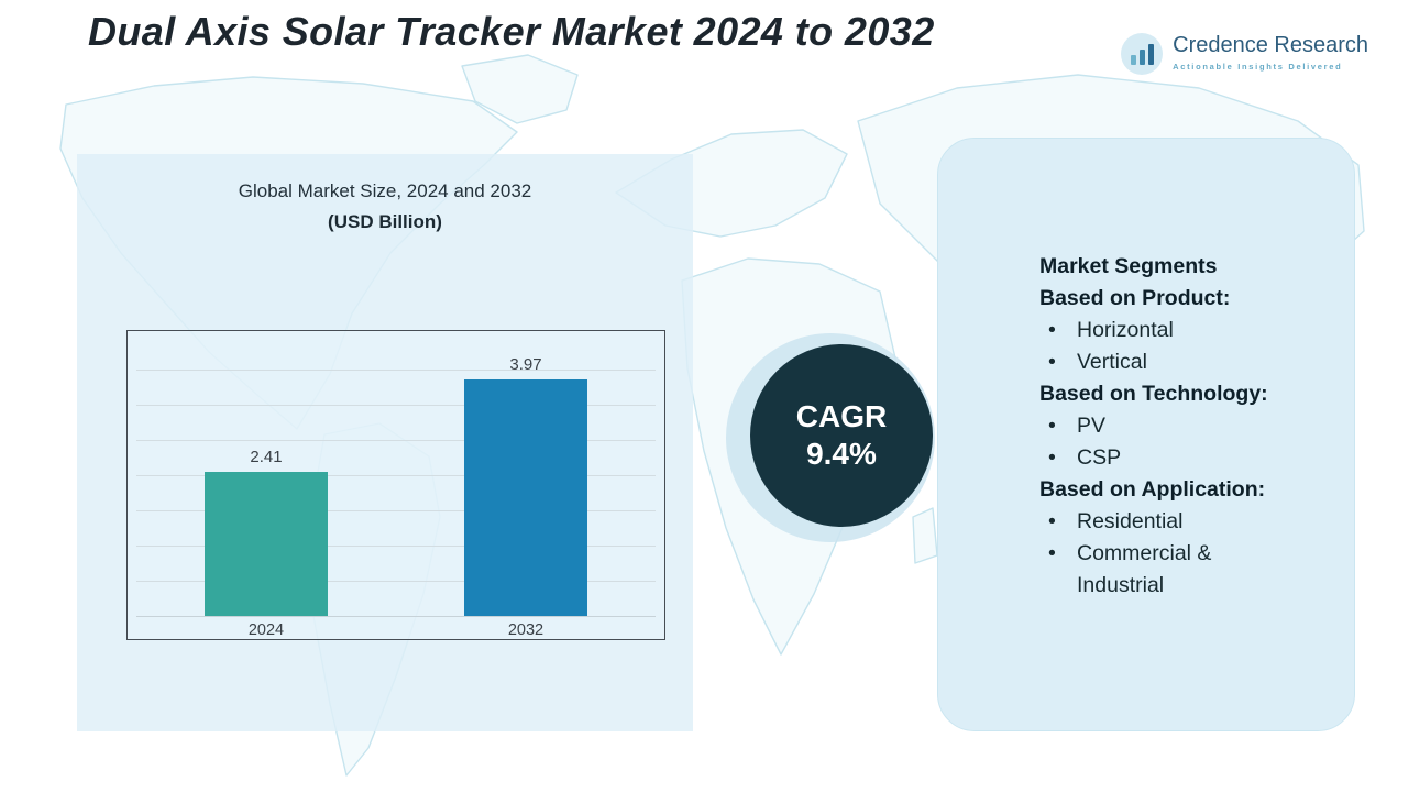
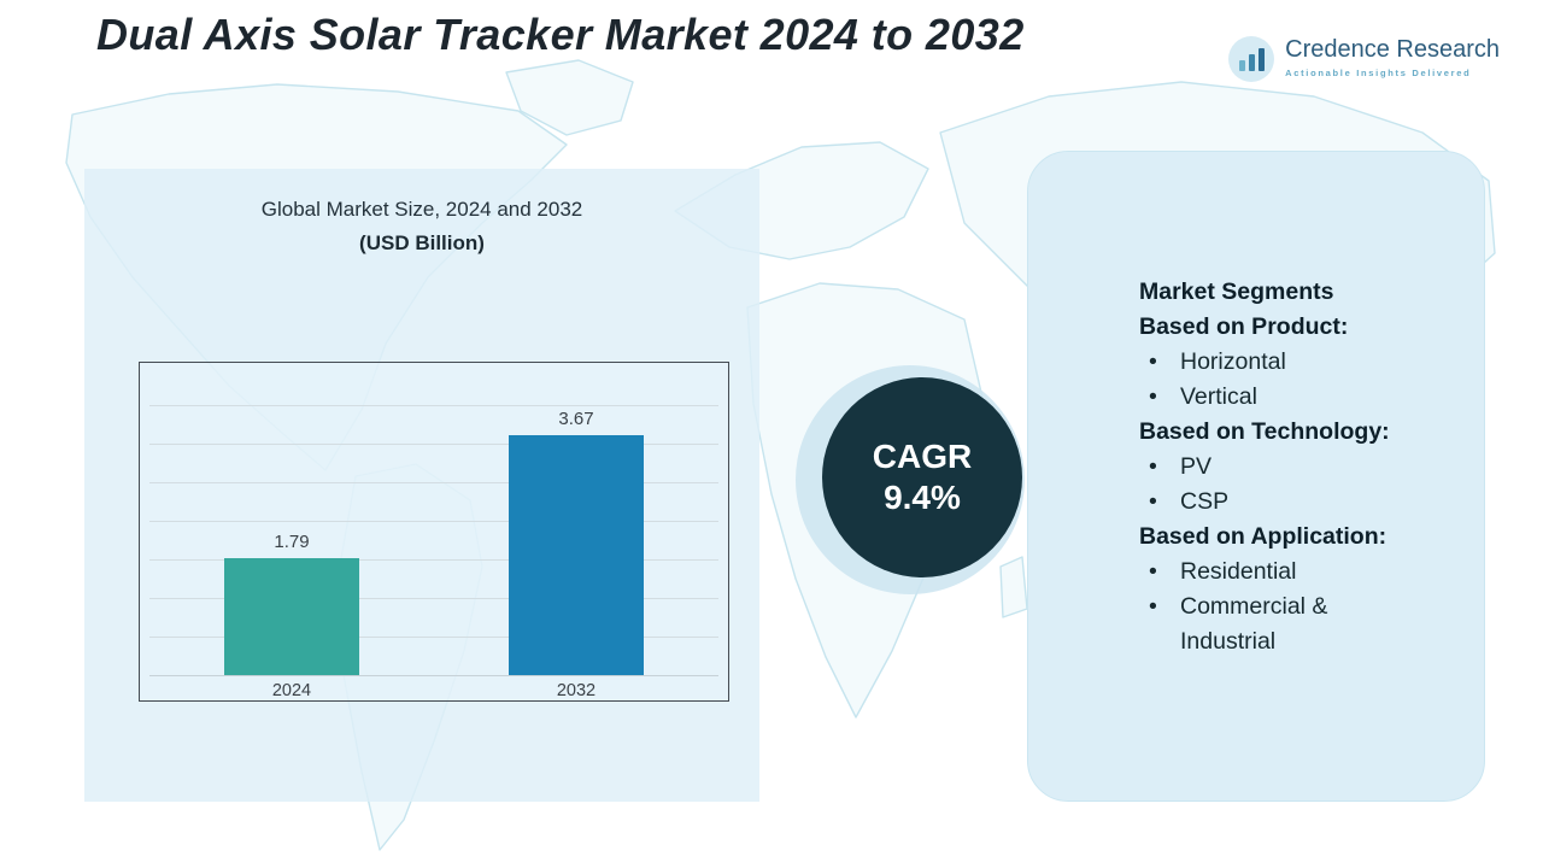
2024: 2.41 -> 1.79
2032: 3.97 -> 3.67
